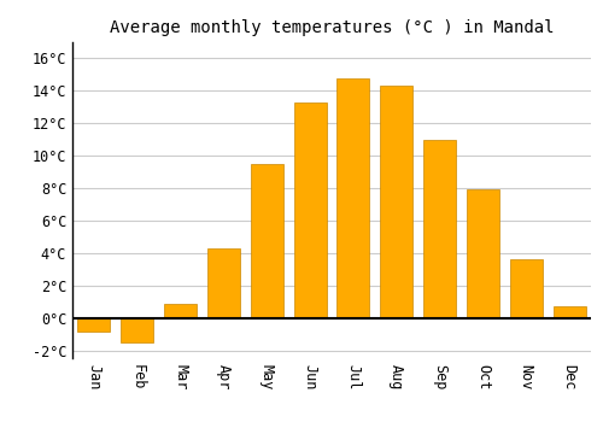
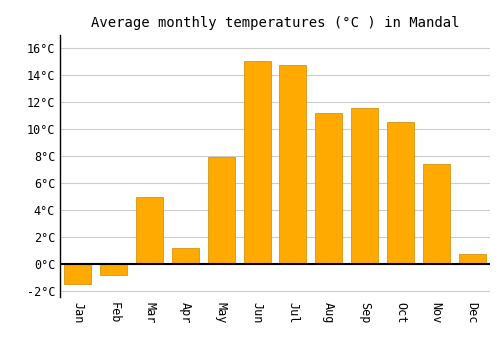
Jan: -0.8°C -> -1.5°C
Feb: -1.5°C -> -0.8°C
Mar: 0.9°C -> 5.0°C
Apr: 4.3°C -> 1.2°C
May: 9.5°C -> 7.9°C
Jun: 13.3°C -> 15.1°C
Aug: 14.3°C -> 11.2°C
Sep: 11.0°C -> 11.6°C
Oct: 7.9°C -> 10.5°C
Nov: 3.6°C -> 7.4°C
